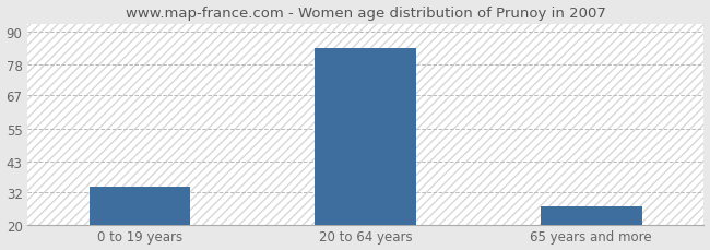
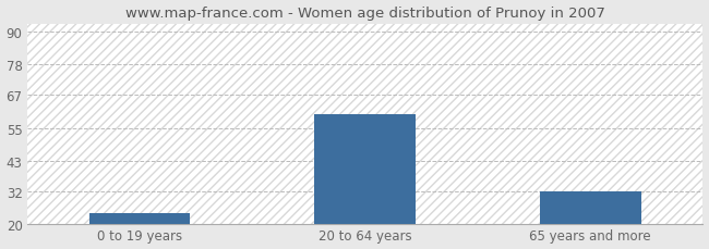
0 to 19 years: 34 -> 24
20 to 64 years: 84 -> 60
65 years and more: 27 -> 32
